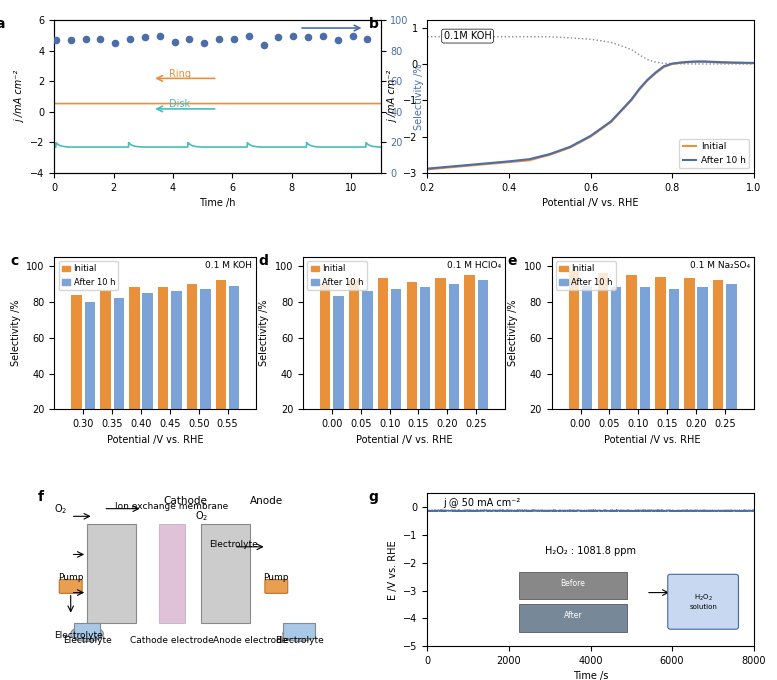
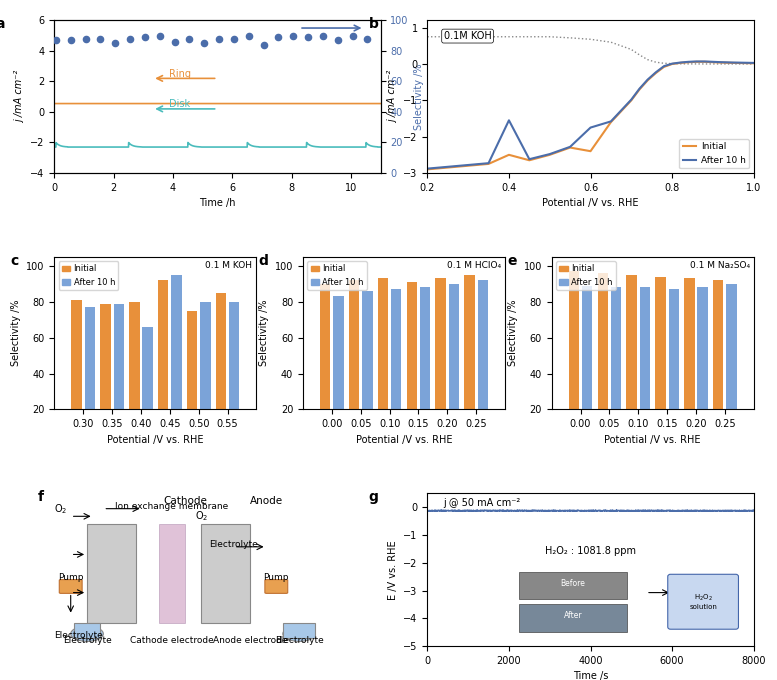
Initial/0.4: -2.70 -> -2.50
After 10 h/0.4: -2.68 -> -1.55
Initial/0.6: -2.00 -> -2.40
After 10 h/0.6: -1.98 -> -1.75
Initial/0.30: 84 -> 81
After 10 h/0.30: 80 -> 77
Initial/0.35: 86 -> 79
After 10 h/0.35: 82 -> 79
Initial/0.40: 88 -> 80
After 10 h/0.40: 85 -> 66
Initial/0.45: 88 -> 92
After 10 h/0.45: 86 -> 95
Initial/0.50: 90 -> 75
After 10 h/0.50: 87 -> 80
Initial/0.55: 92 -> 85
After 10 h/0.55: 89 -> 80
